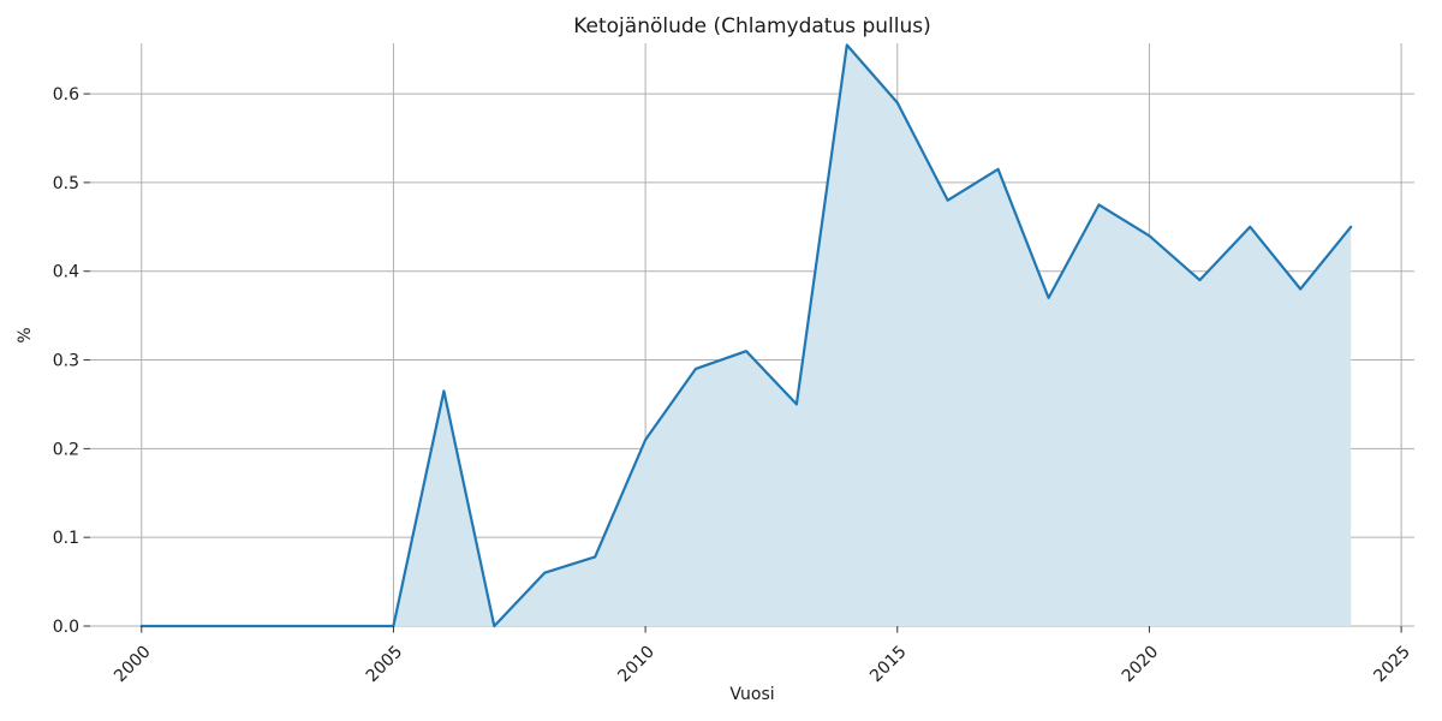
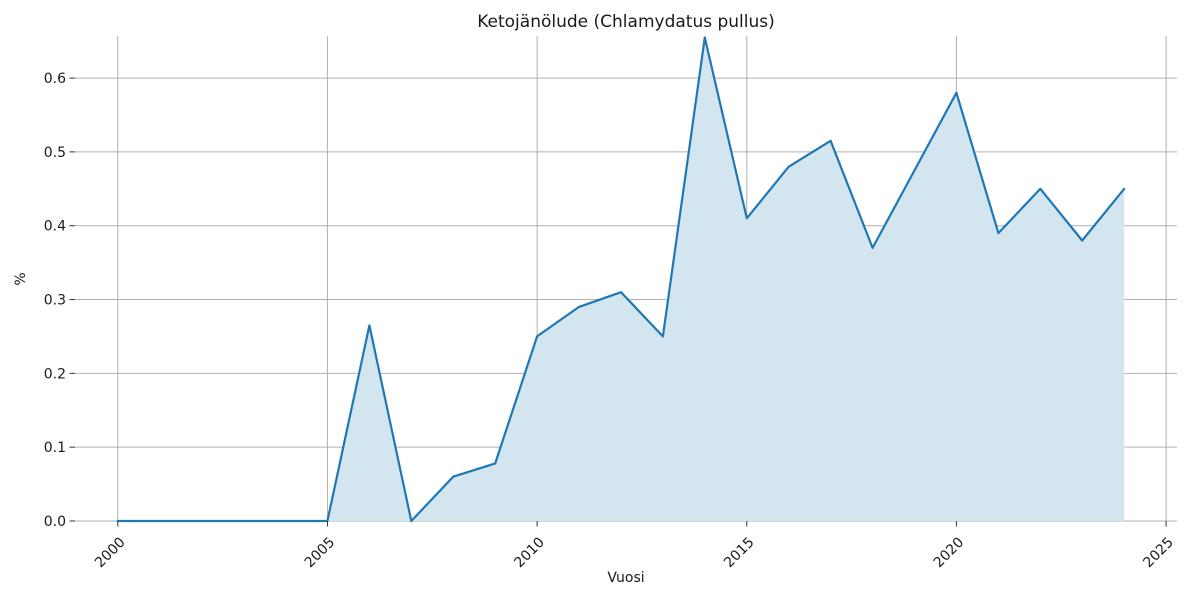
2010: 0.21 -> 0.25
2015: 0.59 -> 0.41
2020: 0.44 -> 0.58
